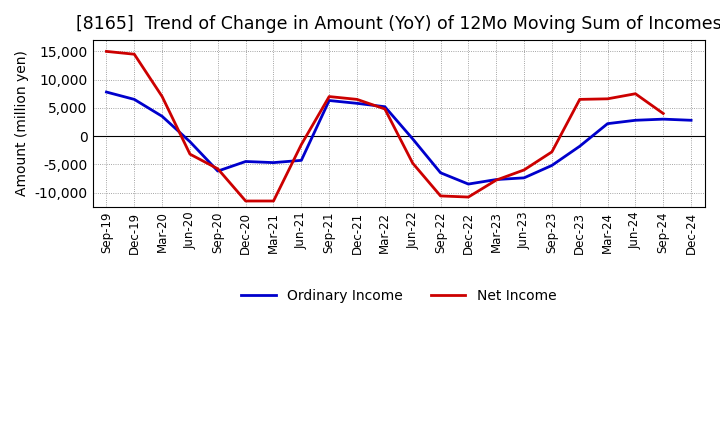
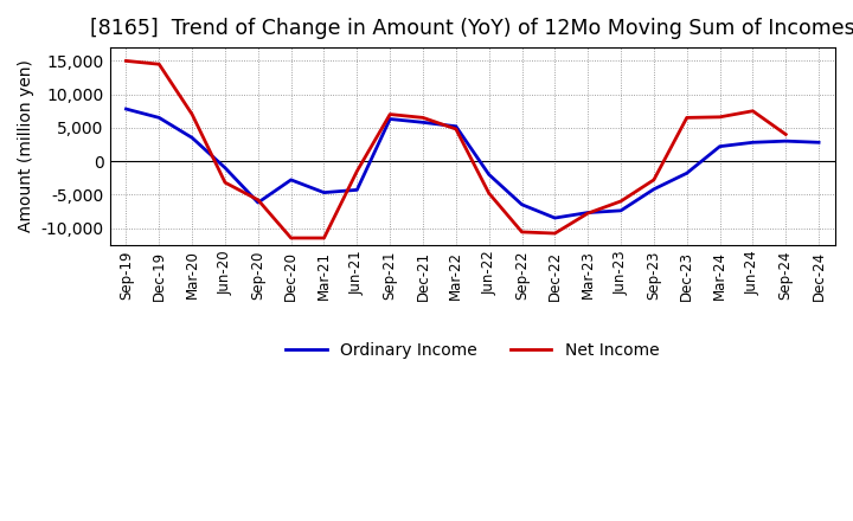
Ordinary Income/Dec-20: -4,500 -> -2,800
Ordinary Income/Jun-22: -500 -> -2,000
Ordinary Income/Sep-23: -5,200 -> -4,200
